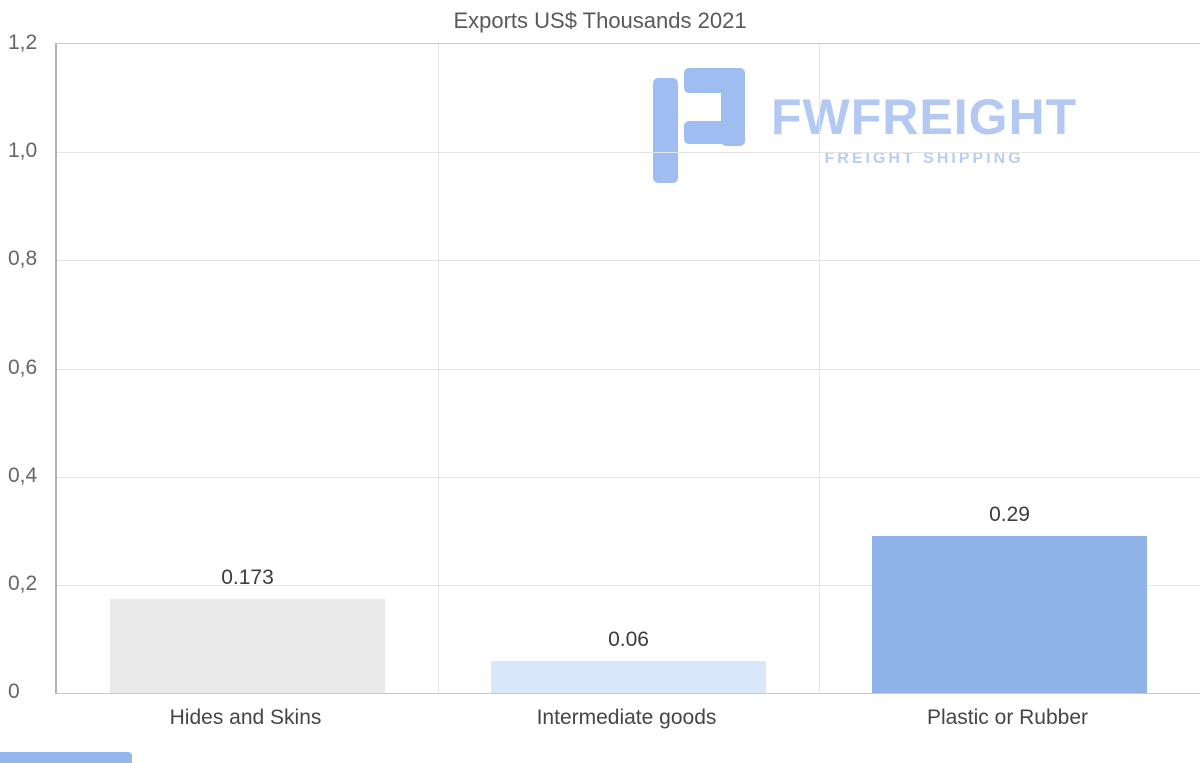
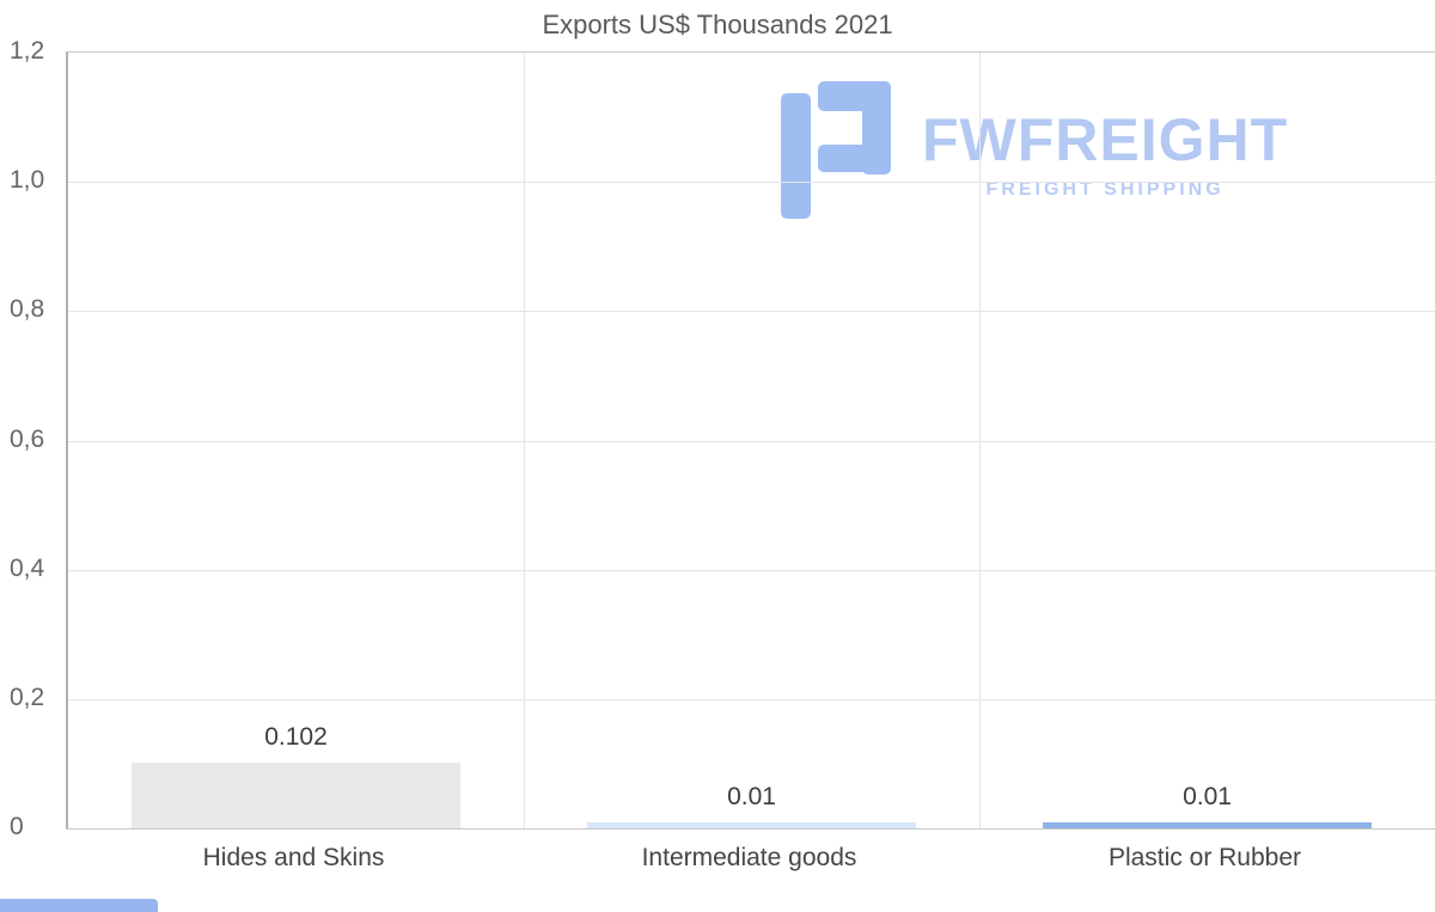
Hides and Skins: 0.173 -> 0.102
Intermediate goods: 0.06 -> 0.01
Plastic or Rubber: 0.29 -> 0.01
